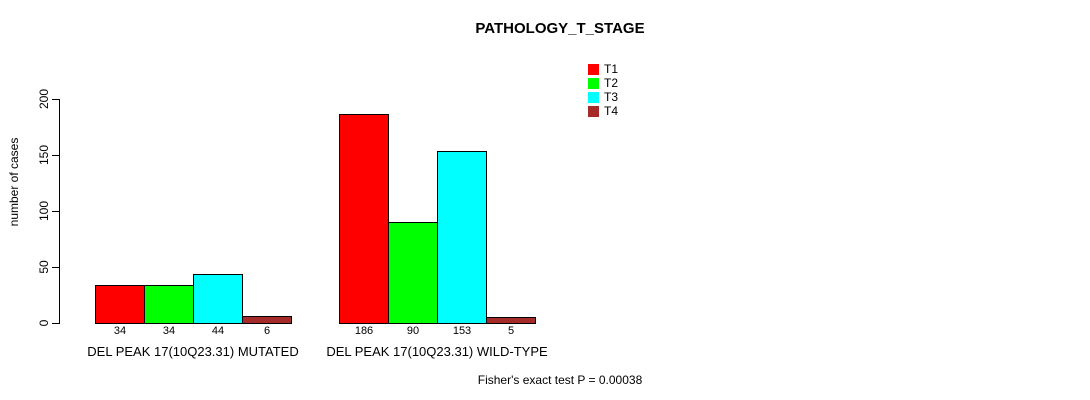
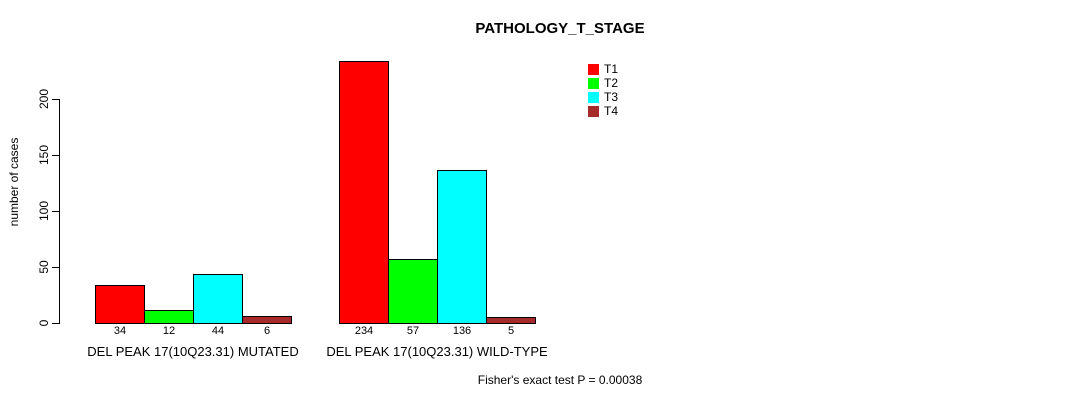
T2/DEL PEAK 17(10Q23.31) MUTATED: 34 -> 12
T1/DEL PEAK 17(10Q23.31) WILD-TYPE: 186 -> 234
T2/DEL PEAK 17(10Q23.31) WILD-TYPE: 90 -> 57
T3/DEL PEAK 17(10Q23.31) WILD-TYPE: 153 -> 136
